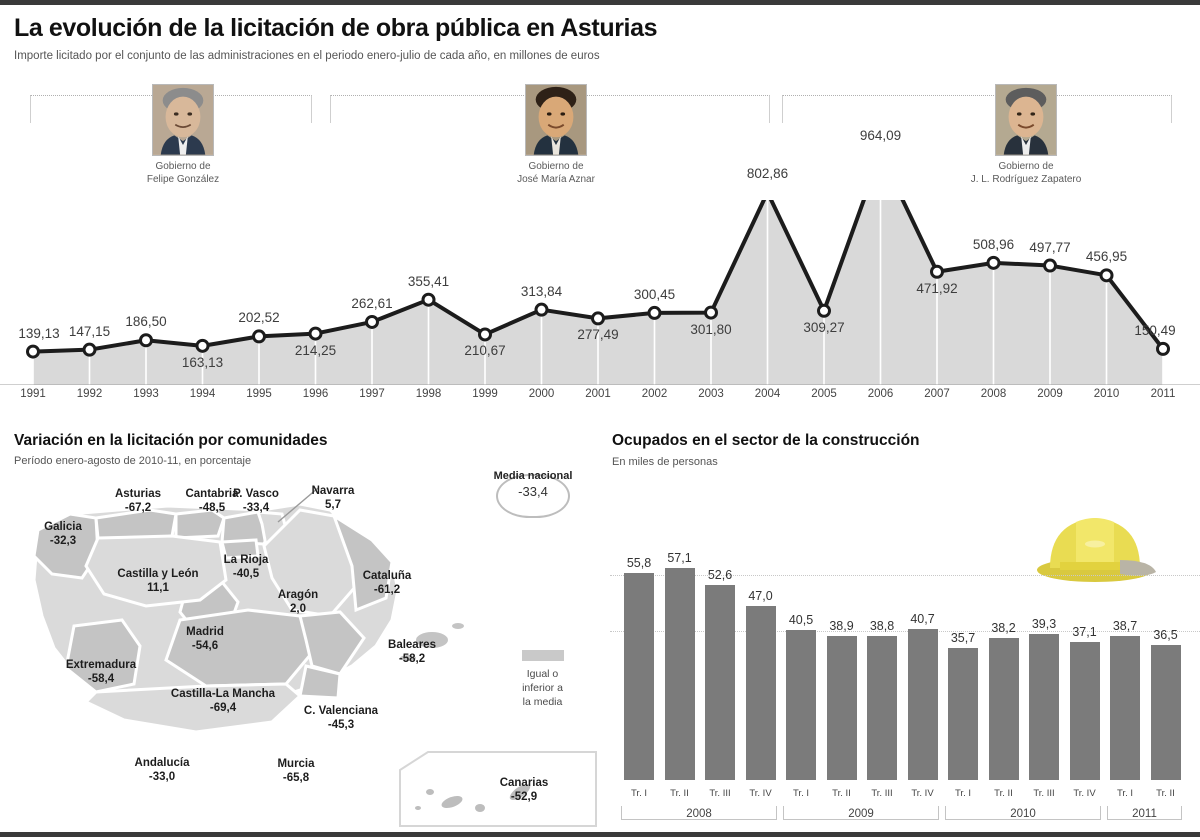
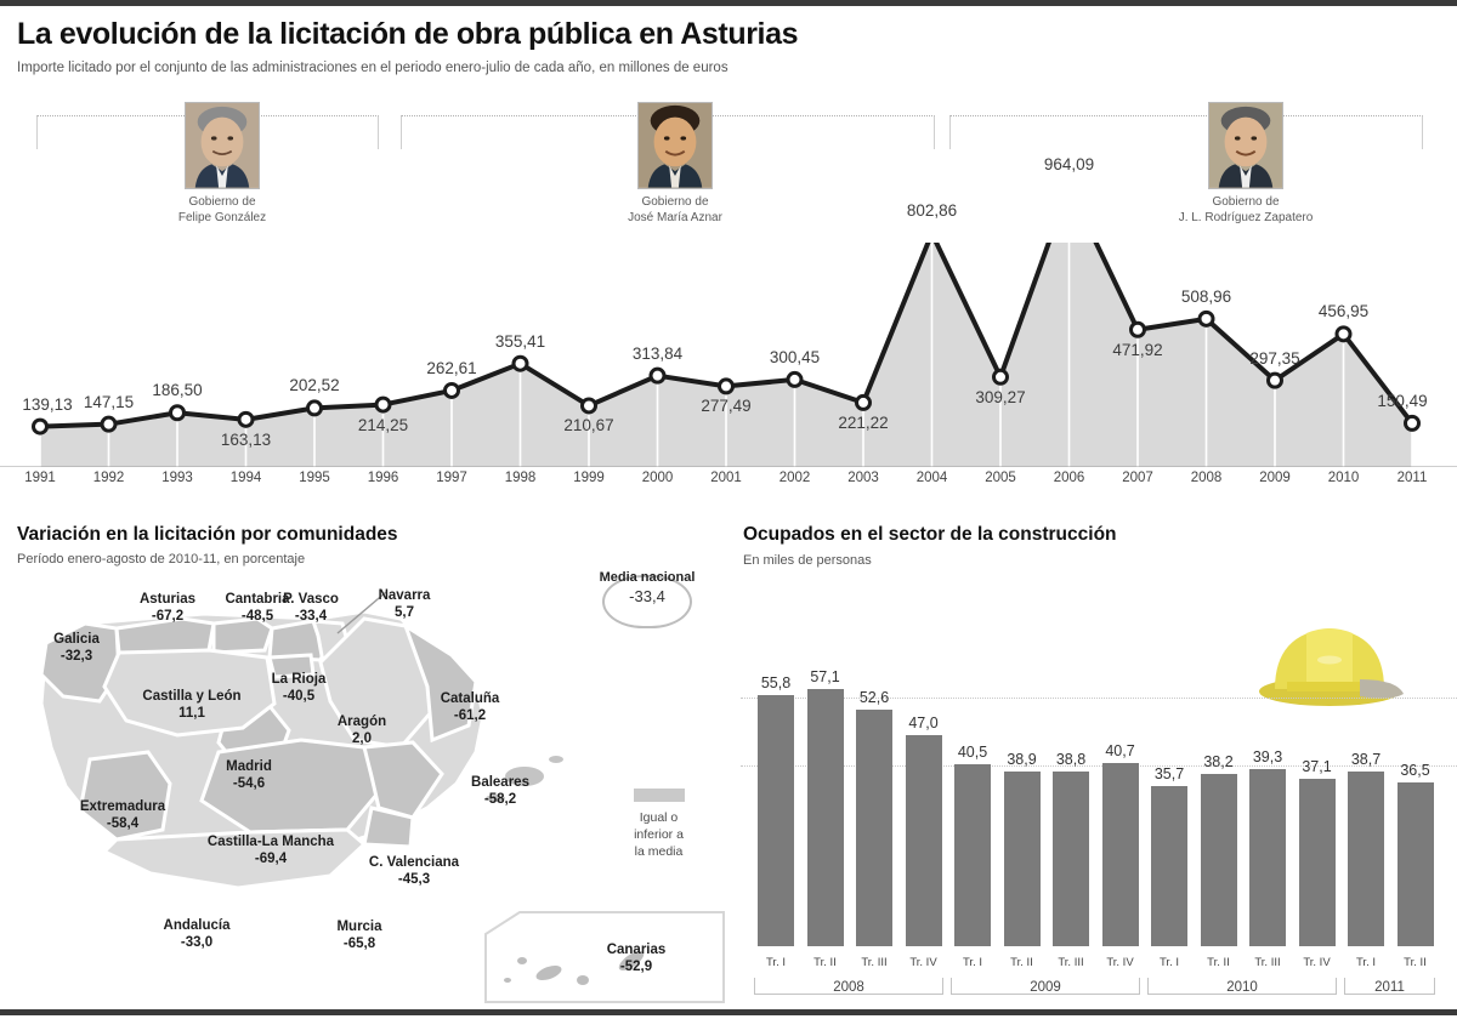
La evolución de la licitación de obra pública en Asturias/2003: 301,80 -> 221,22
La evolución de la licitación de obra pública en Asturias/2009: 497,77 -> 297,35
